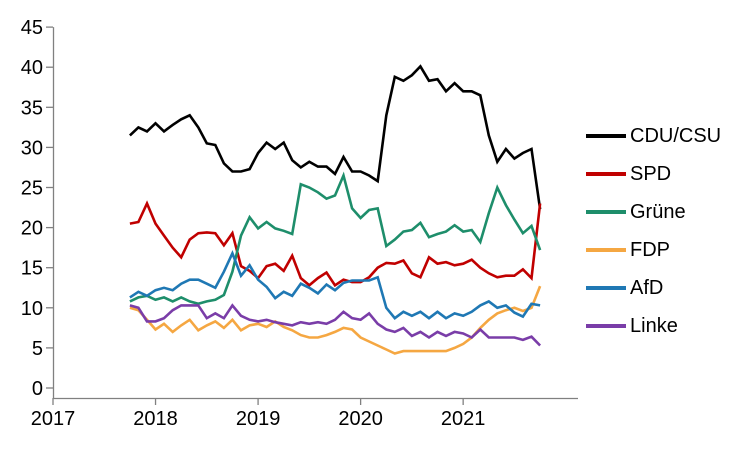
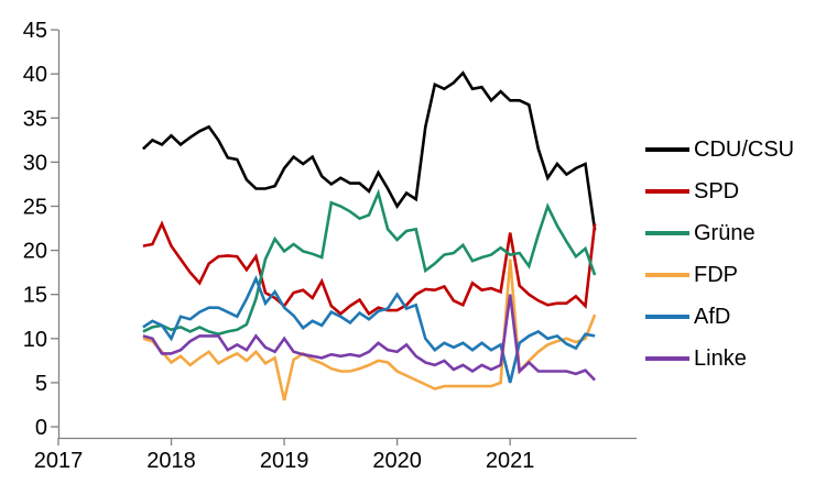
AfD/2018: 12 -> 10
FDP/2019: 8 -> 3
Linke/2019: 8 -> 10
CDU/CSU/2020: 27 -> 25
AfD/2020: 13 -> 15
SPD/2021: 16 -> 22
FDP/2021: 6 -> 19
AfD/2021: 9 -> 5
Linke/2021: 7 -> 15
